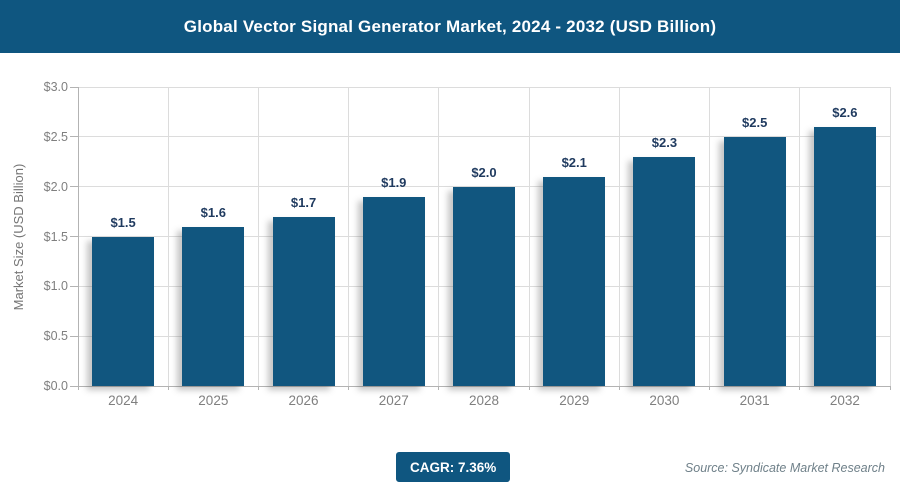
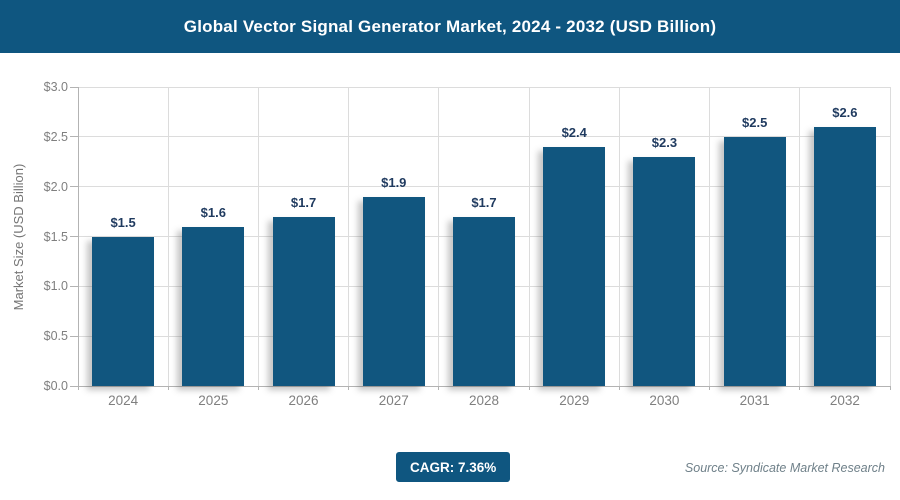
2028: $2.0 -> $1.7
2029: $2.1 -> $2.4
